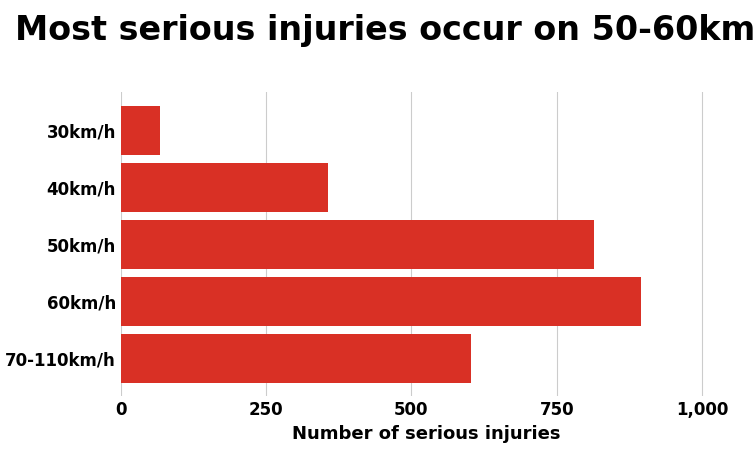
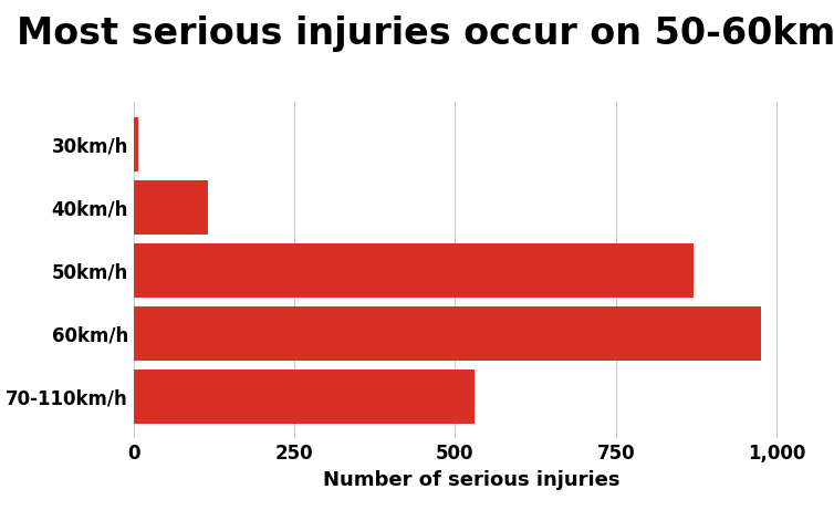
30km/h: 68 -> 8
40km/h: 356 -> 115
50km/h: 814 -> 870
60km/h: 894 -> 975
70-110km/h: 602 -> 530
